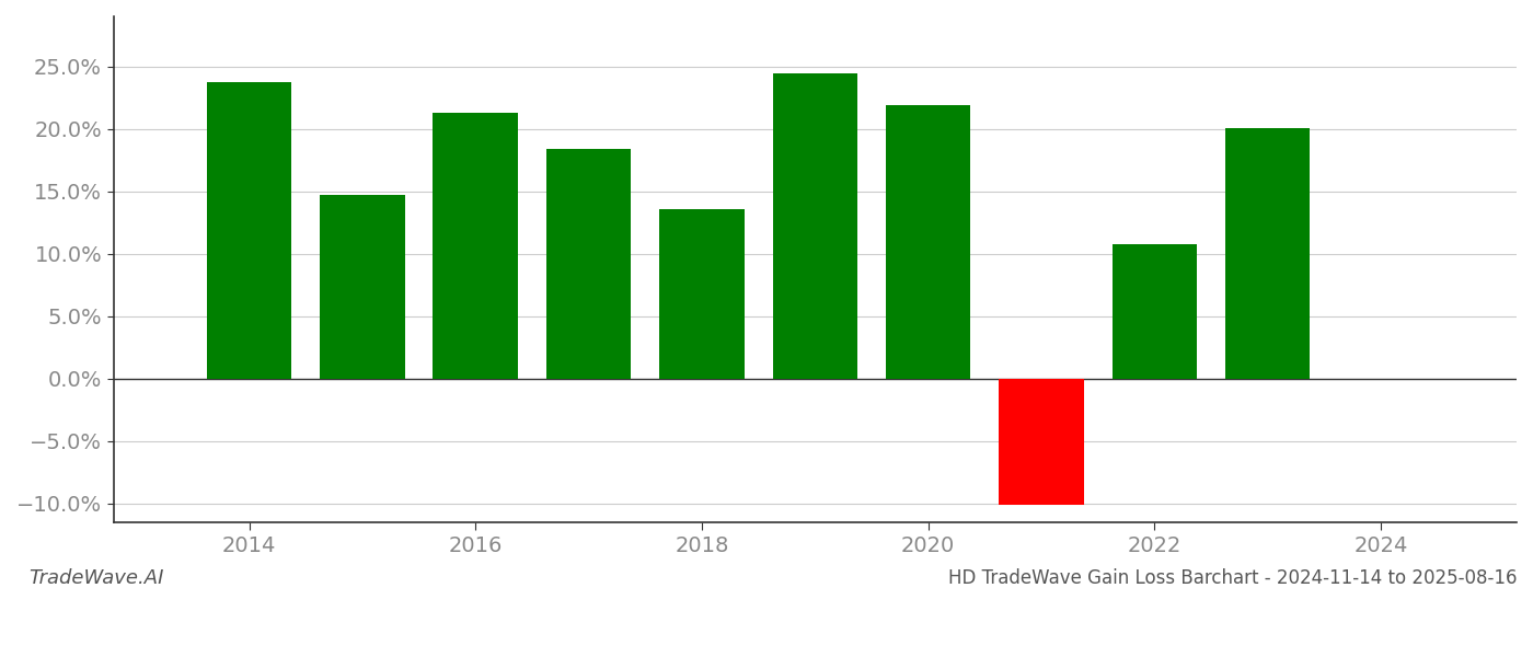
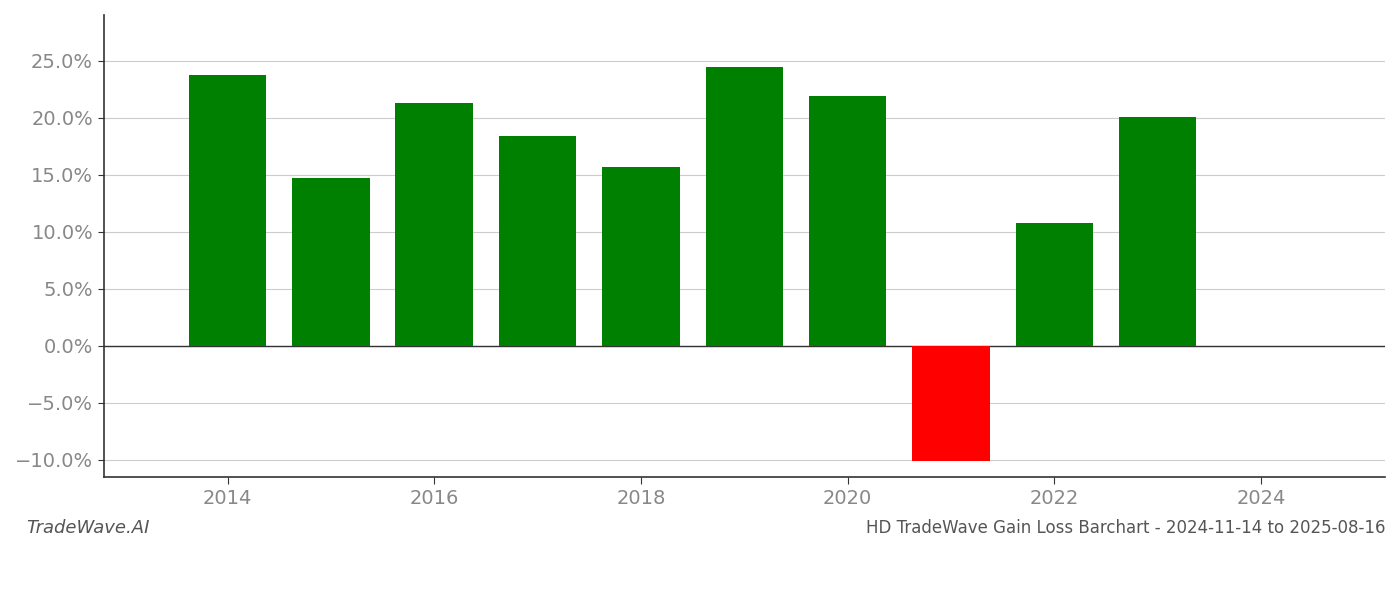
2018: 13.6% -> 15.7%
